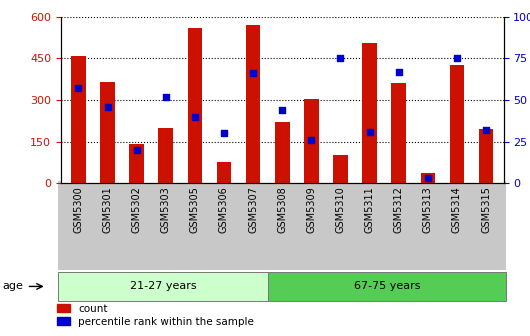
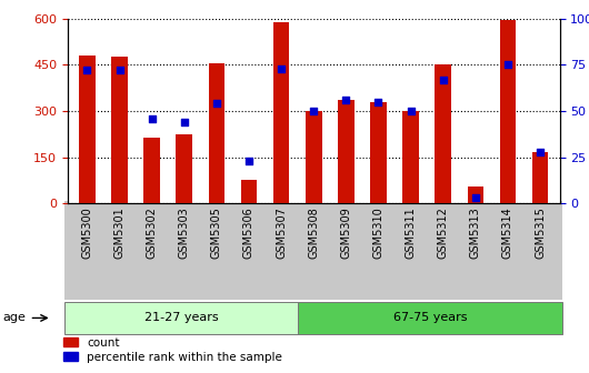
count/GSM5300: 460 -> 480
percentile rank within the sample/GSM5300: 57 -> 72
count/GSM5301: 365 -> 475
percentile rank within the sample/GSM5301: 46 -> 72
count/GSM5302: 140 -> 215
percentile rank within the sample/GSM5302: 20 -> 46
count/GSM5303: 200 -> 225
percentile rank within the sample/GSM5303: 52 -> 44
count/GSM5305: 560 -> 455
percentile rank within the sample/GSM5305: 40 -> 54
percentile rank within the sample/GSM5306: 30 -> 23
count/GSM5307: 570 -> 590
percentile rank within the sample/GSM5307: 66 -> 73
count/GSM5308: 220 -> 300
percentile rank within the sample/GSM5308: 44 -> 50
count/GSM5309: 305 -> 335
percentile rank within the sample/GSM5309: 26 -> 56
count/GSM5310: 100 -> 330
percentile rank within the sample/GSM5310: 75 -> 55
count/GSM5311: 505 -> 300
percentile rank within the sample/GSM5311: 31 -> 50
count/GSM5312: 360 -> 450
count/GSM5313: 35 -> 55
count/GSM5314: 425 -> 595
count/GSM5315: 195 -> 165
percentile rank within the sample/GSM5315: 32 -> 28
